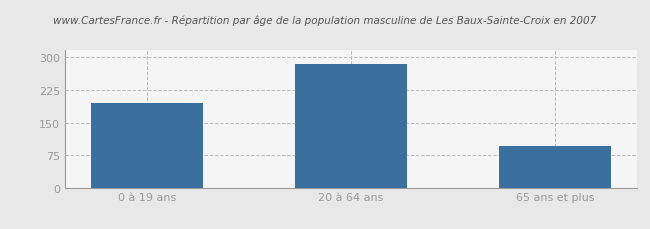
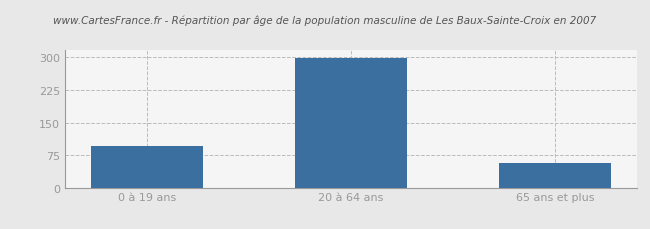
0 à 19 ans: 195 -> 95
20 à 64 ans: 285 -> 298
65 ans et plus: 95 -> 57
